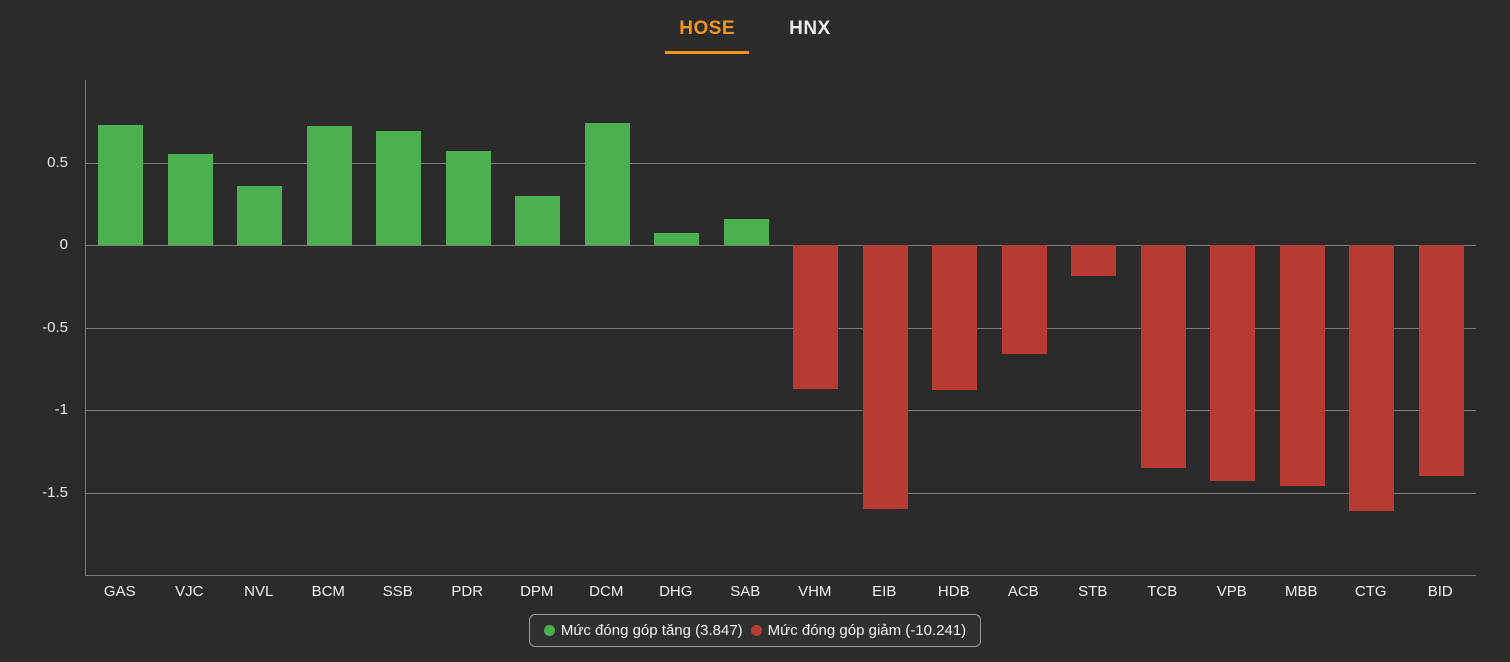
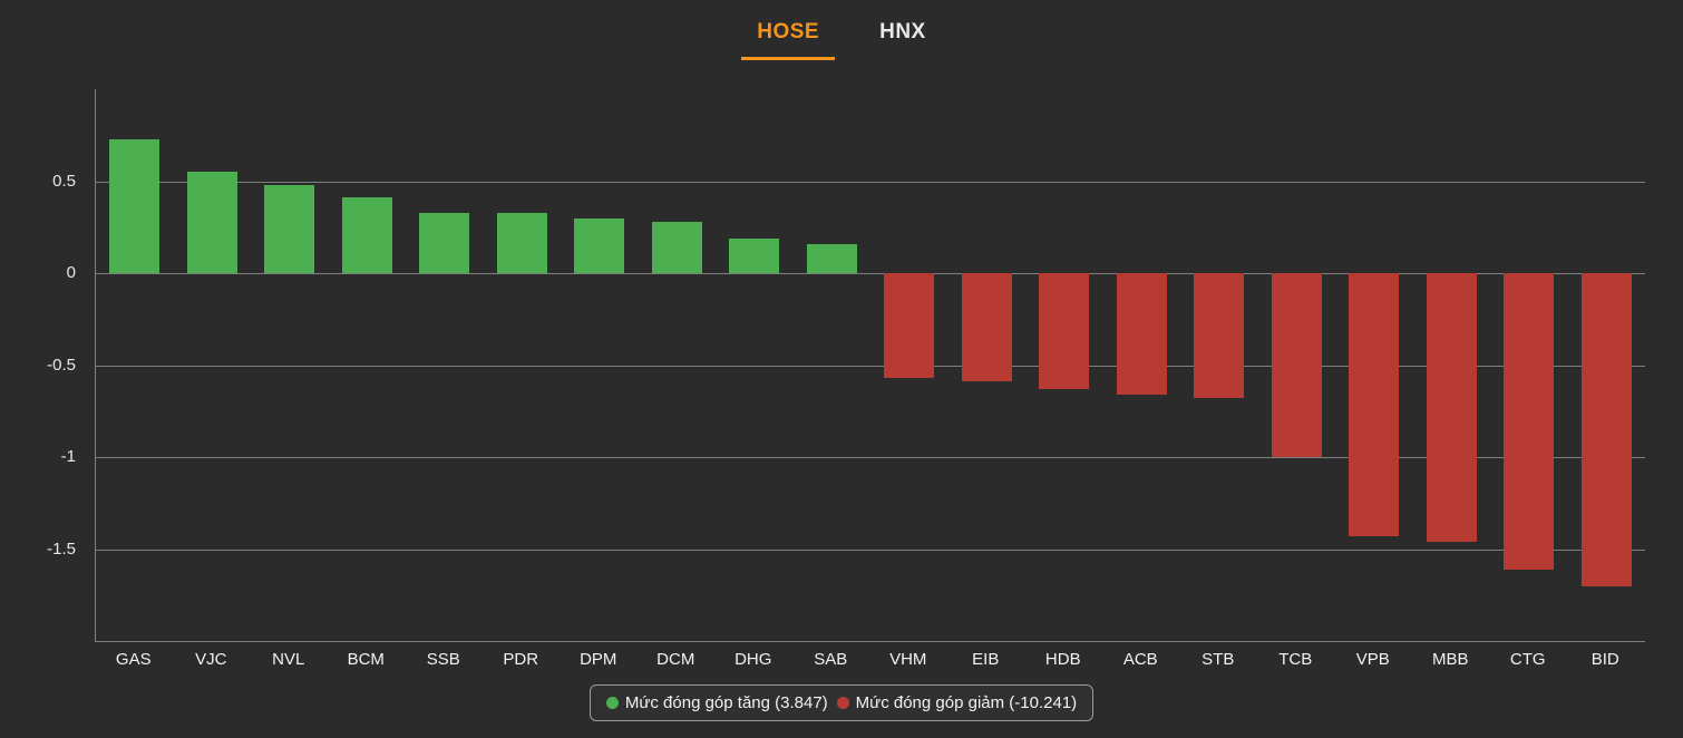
NVL: 0.36 -> 0.48
BCM: 0.72 -> 0.41
SSB: 0.69 -> 0.33
PDR: 0.57 -> 0.33
DCM: 0.74 -> 0.28
DHG: 0.07 -> 0.19
VHM: -0.87 -> -0.57
EIB: -1.60 -> -0.59
HDB: -0.88 -> -0.63
STB: -0.19 -> -0.68
TCB: -1.35 -> -1.00
BID: -1.40 -> -1.70
